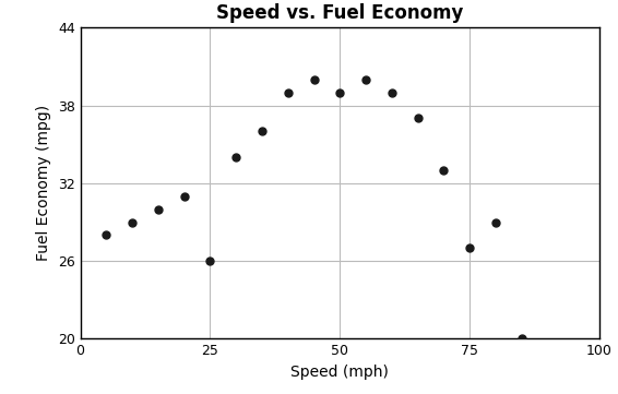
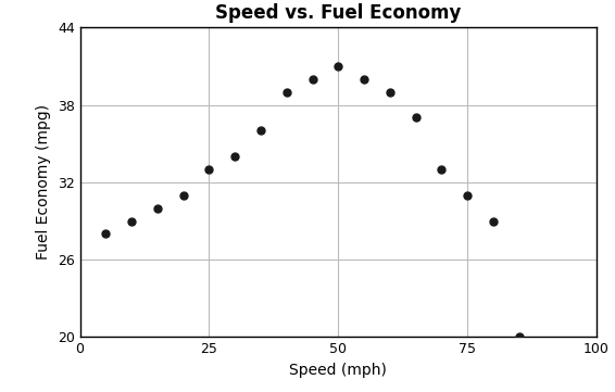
25: 26 -> 33
50: 39 -> 41
75: 27 -> 31
